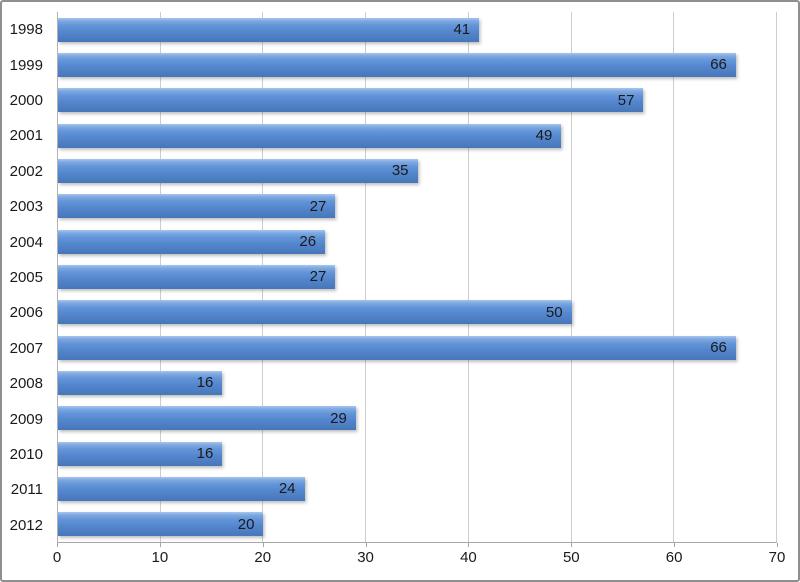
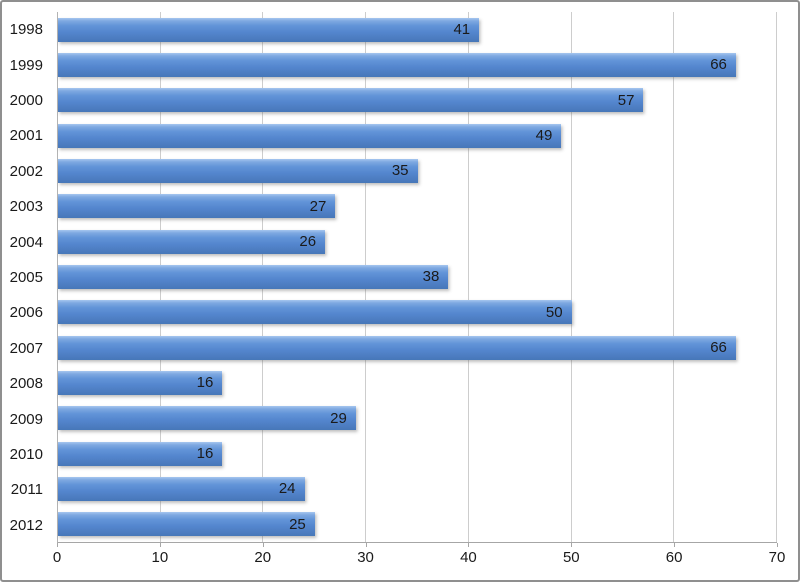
2005: 27 -> 38
2012: 20 -> 25
